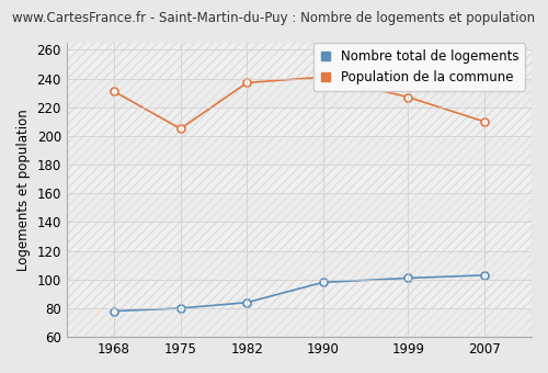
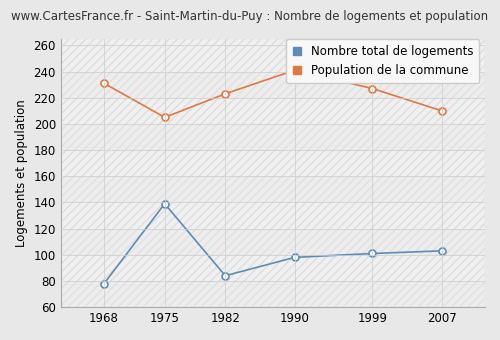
Nombre total de logements/1975: 80 -> 139
Population de la commune/1982: 237 -> 223
